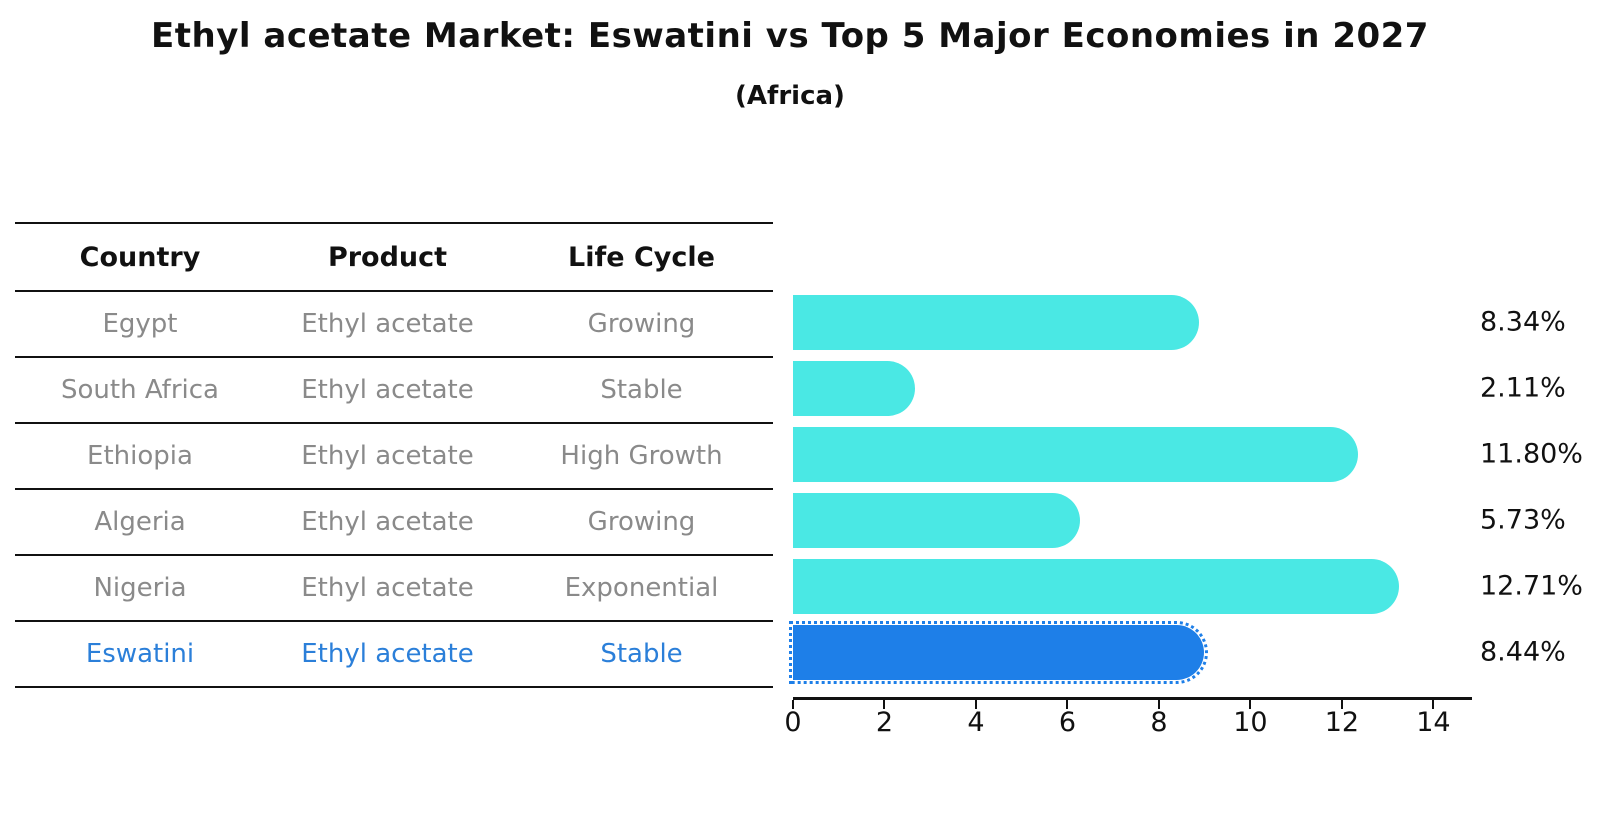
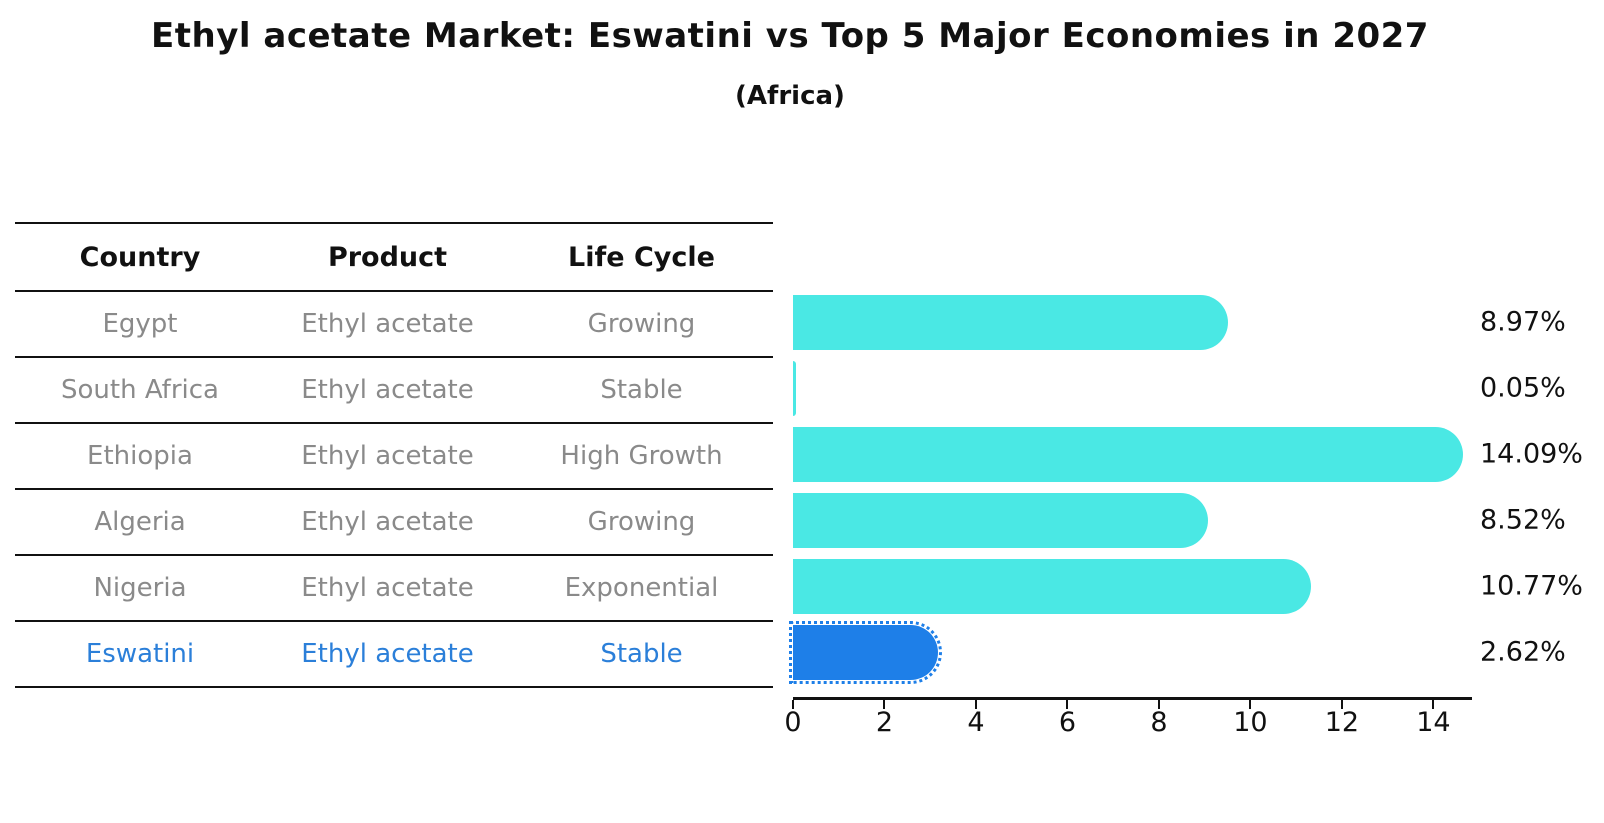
Egypt: 8.34% -> 8.97%
South Africa: 2.11% -> 0.05%
Ethiopia: 11.80% -> 14.09%
Algeria: 5.73% -> 8.52%
Nigeria: 12.71% -> 10.77%
Eswatini: 8.44% -> 2.62%
